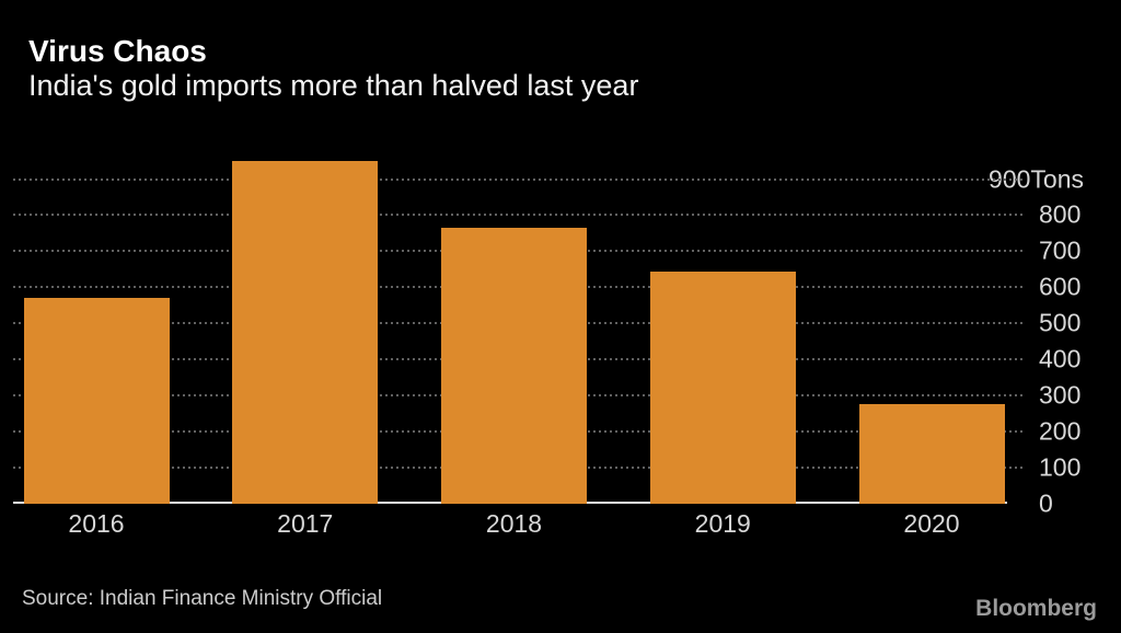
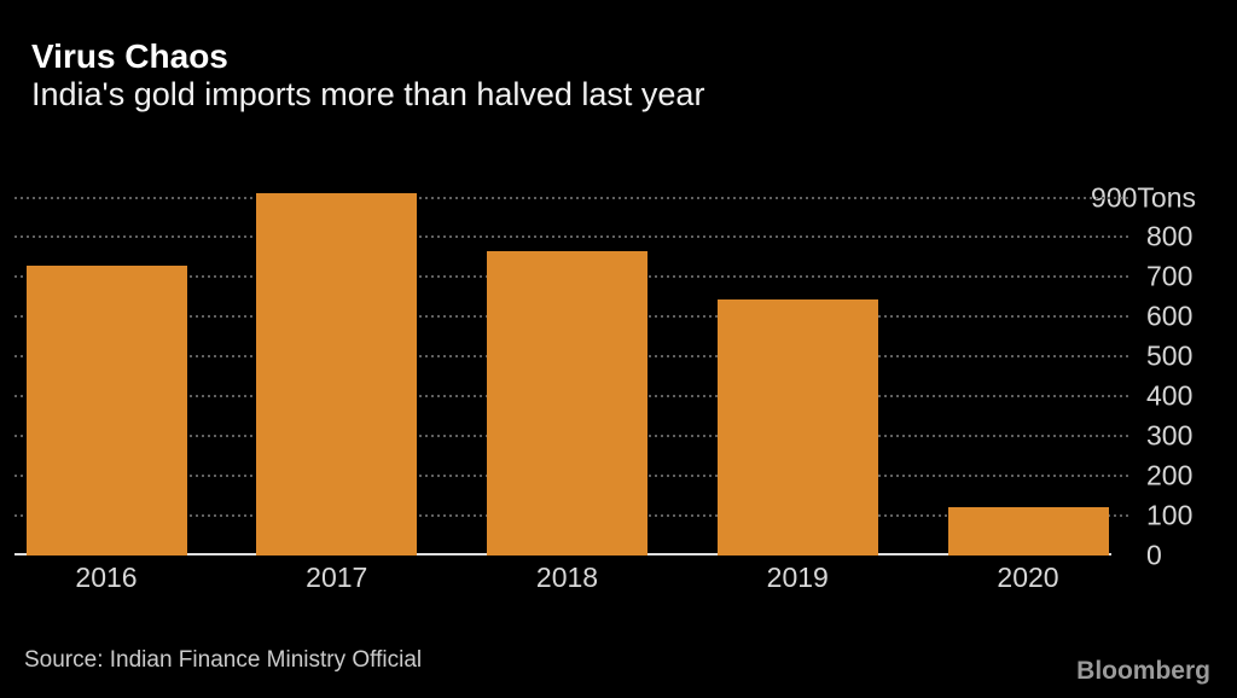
2016: 570 -> 730
2017: 950 -> 910
2020: 280 -> 120
